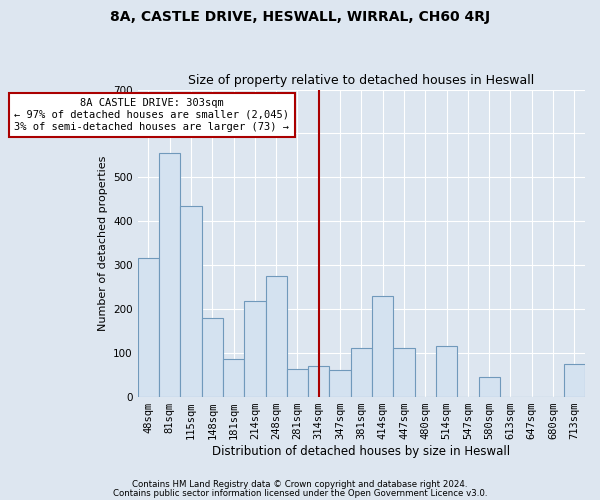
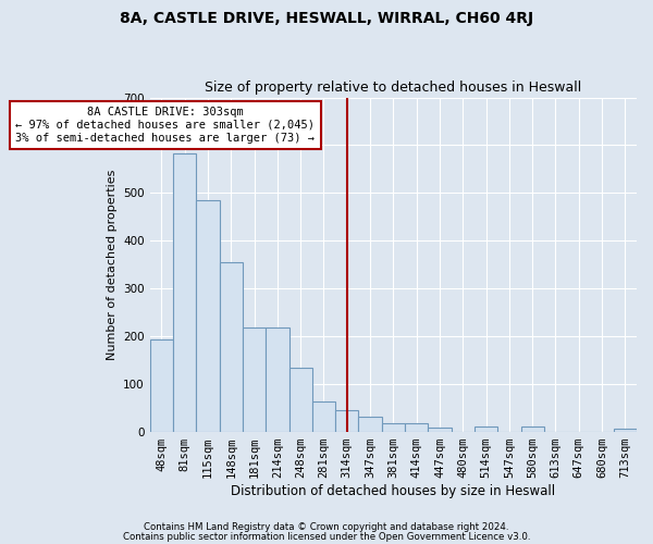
48sqm: 315 -> 193
81sqm: 555 -> 583
115sqm: 435 -> 485
148sqm: 180 -> 355
181sqm: 85 -> 218
248sqm: 275 -> 133
314sqm: 70 -> 45
347sqm: 60 -> 30
381sqm: 110 -> 17
414sqm: 230 -> 17
447sqm: 110 -> 8
514sqm: 115 -> 11
580sqm: 45 -> 10
713sqm: 75 -> 7
